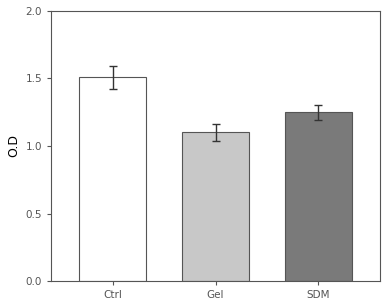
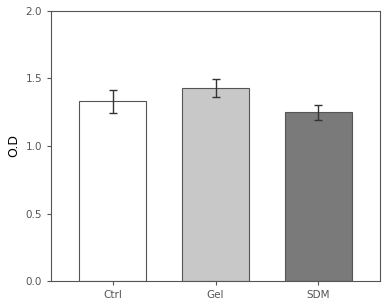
Ctrl: 1.51 -> 1.33
Gel: 1.10 -> 1.43
